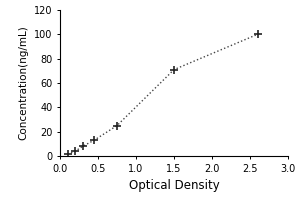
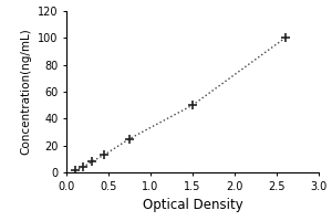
1.5: 71 -> 50
